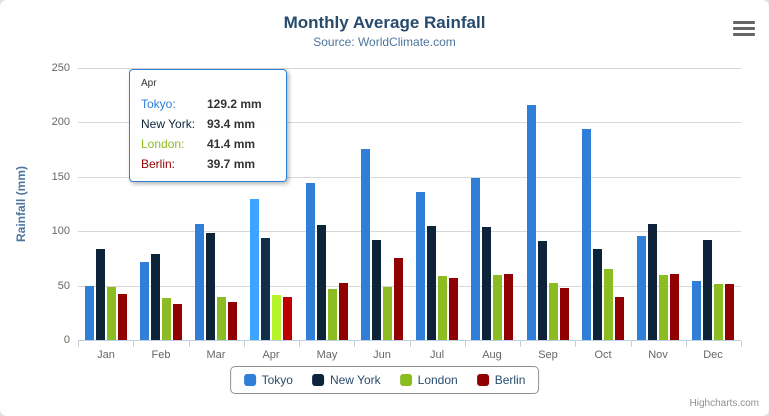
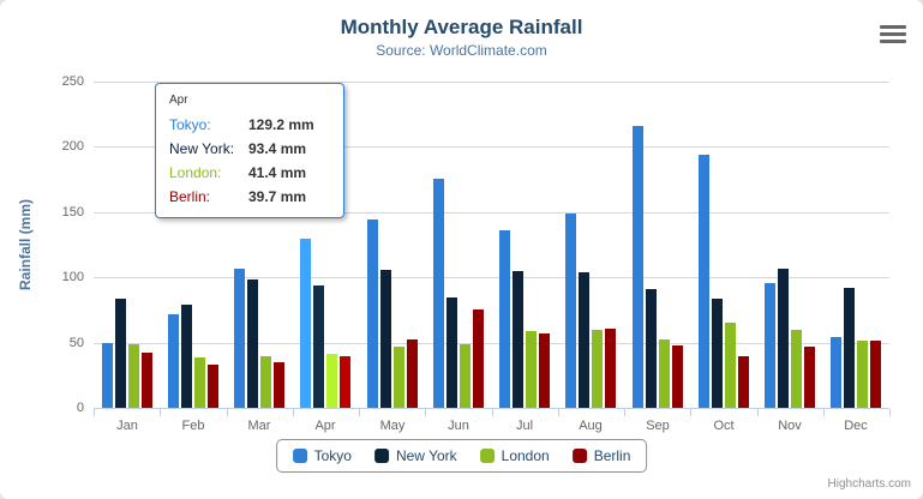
New York/Jun: 92 -> 84
Berlin/Nov: 61 -> 47
